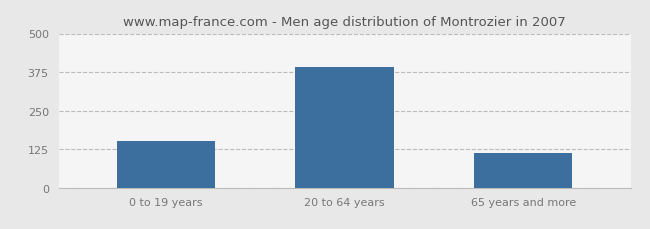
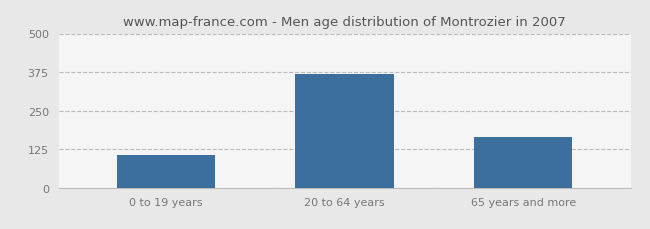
0 to 19 years: 150 -> 105
20 to 64 years: 390 -> 370
65 years and more: 113 -> 165
